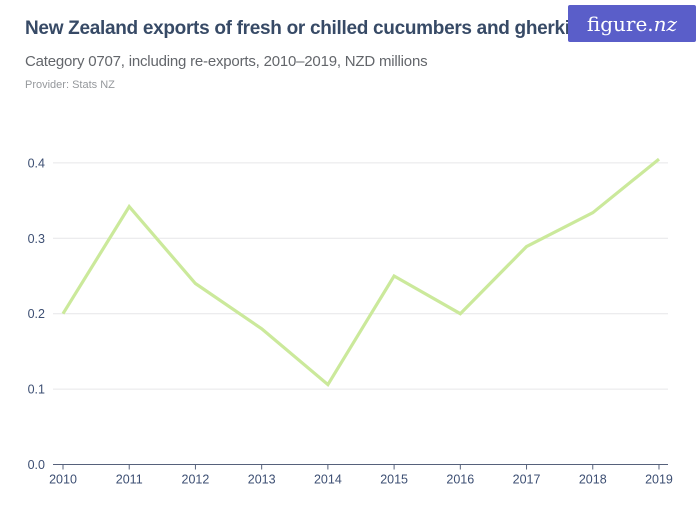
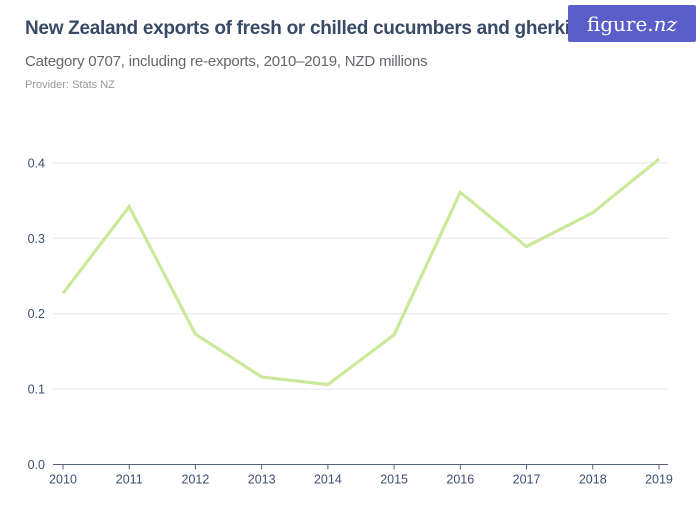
2010: 0.20 -> 0.23
2012: 0.24 -> 0.17
2013: 0.18 -> 0.12
2015: 0.25 -> 0.17
2016: 0.20 -> 0.36
